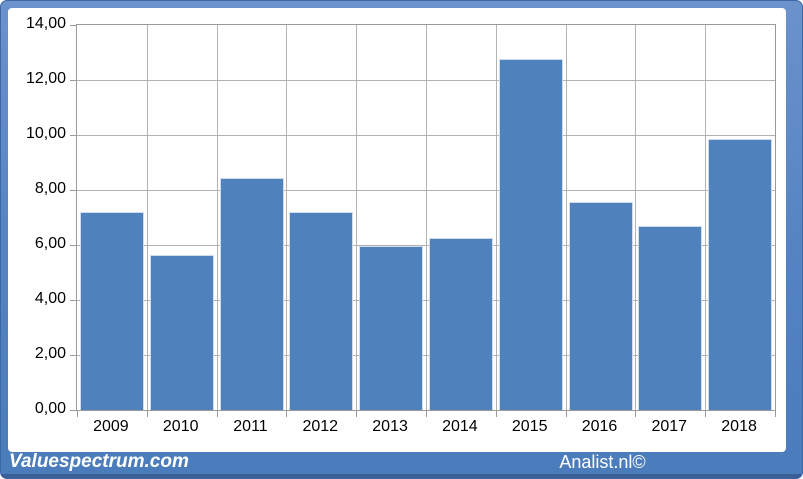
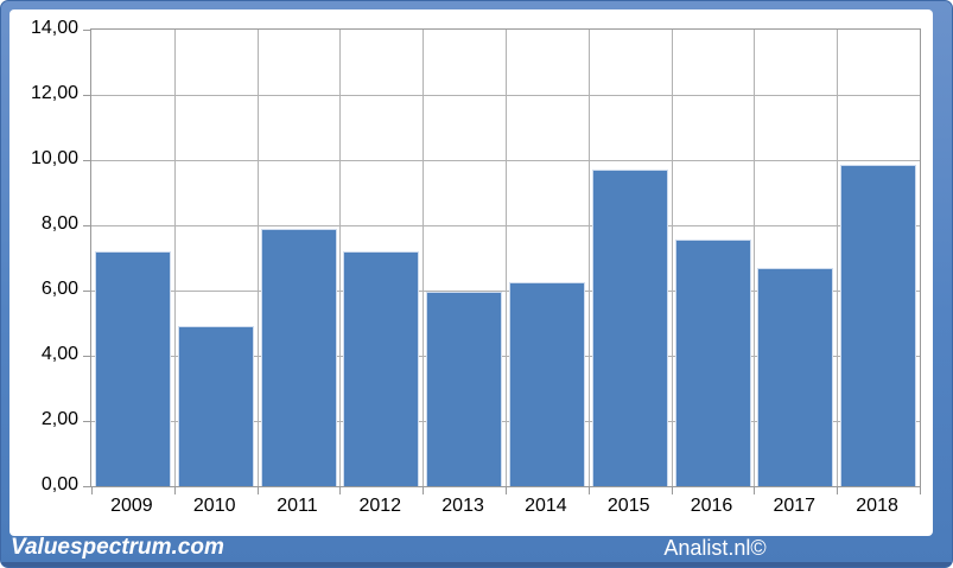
2010: 5,7 -> 4,9
2011: 8,4 -> 7,9
2015: 12,8 -> 9,7
